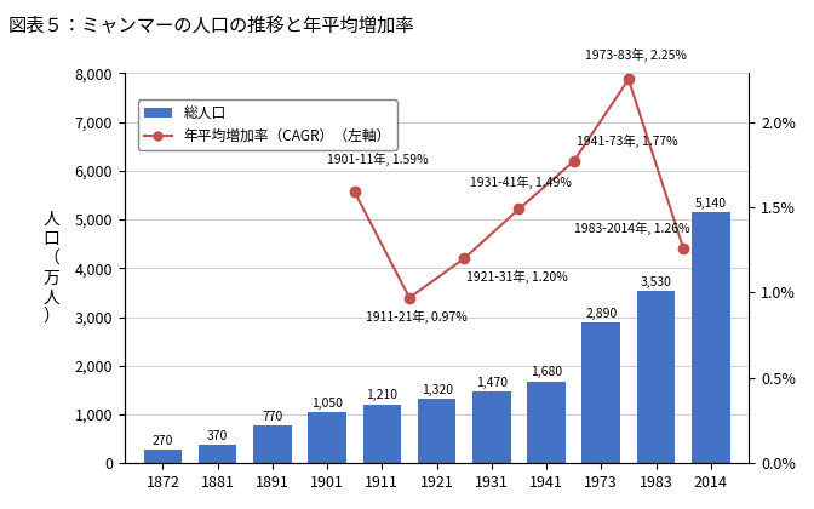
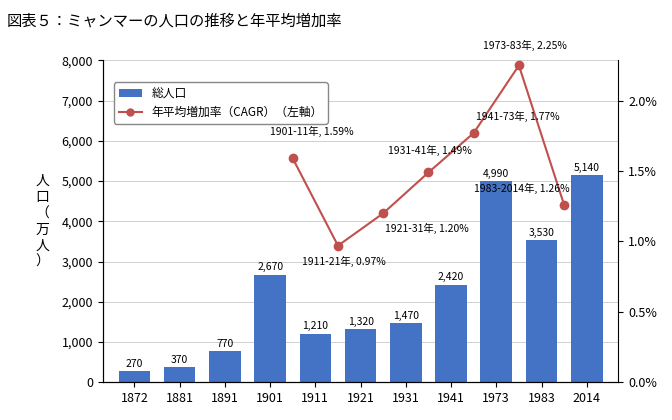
総人口/1901: 1,050 -> 2,670
総人口/1941: 1,680 -> 2,420
総人口/1973: 2,890 -> 4,990
